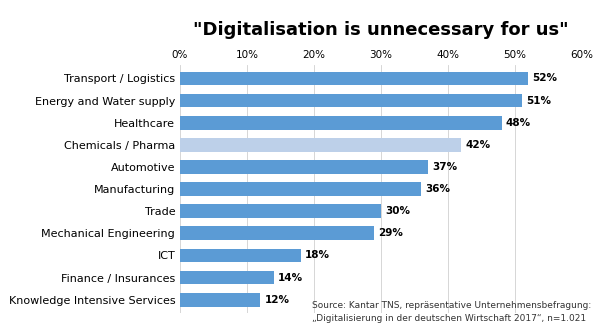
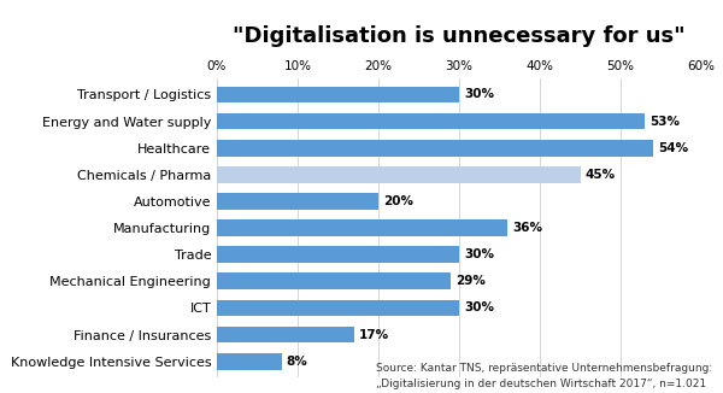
Transport / Logistics: 52% -> 30%
Energy and Water supply: 51% -> 53%
Healthcare: 48% -> 54%
Chemicals / Pharma: 42% -> 45%
Automotive: 37% -> 20%
ICT: 18% -> 30%
Finance / Insurances: 14% -> 17%
Knowledge Intensive Services: 12% -> 8%
